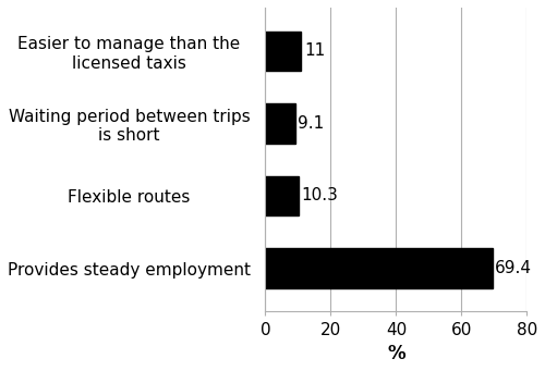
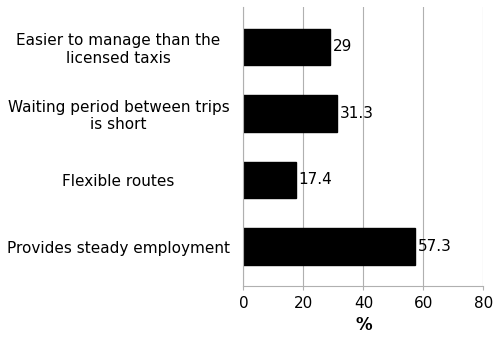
Easier to manage than the licensed taxis: 11 -> 29
Waiting period between trips is short: 9.1 -> 31.3
Flexible routes: 10.3 -> 17.4
Provides steady employment: 69.4 -> 57.3
